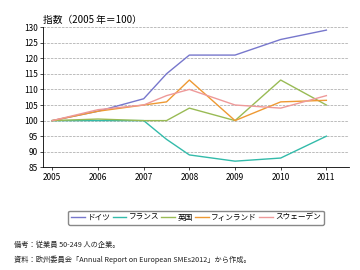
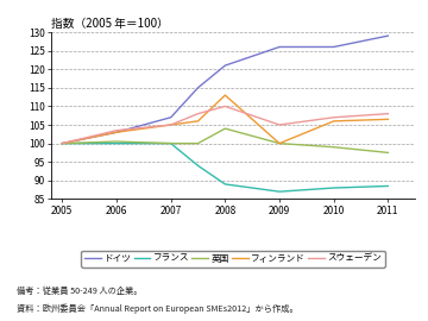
ドイツ/2009: 121 -> 126
英国/2010: 113.0 -> 99.0
スウェーデン/2010: 104.0 -> 107.0
フランス/2011: 95.0 -> 88.5
英国/2011: 105.0 -> 97.5
